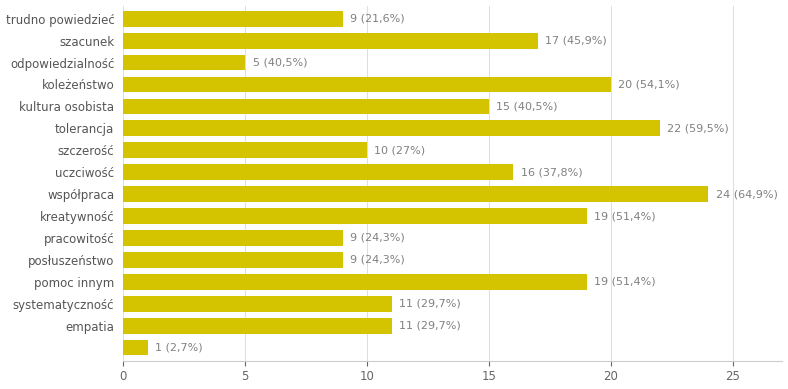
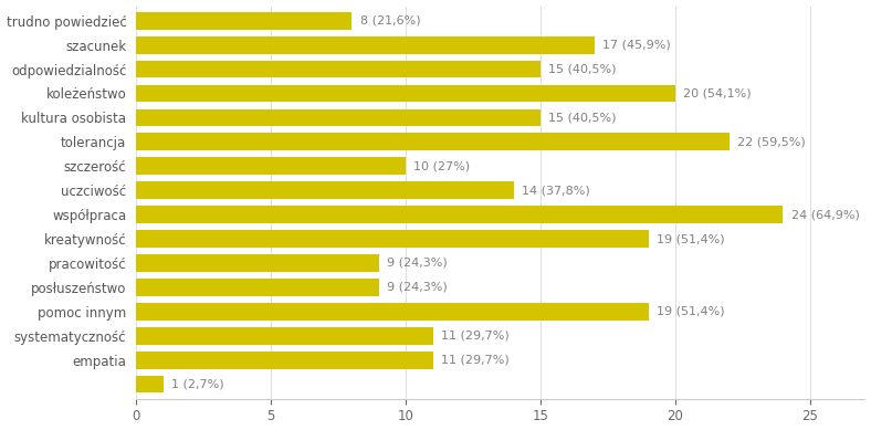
trudno powiedzieć: 9 -> 8
odpowiedzialność: 5 -> 15
uczciwość: 16 -> 14
